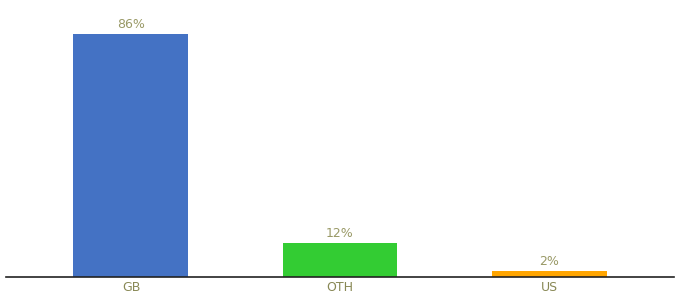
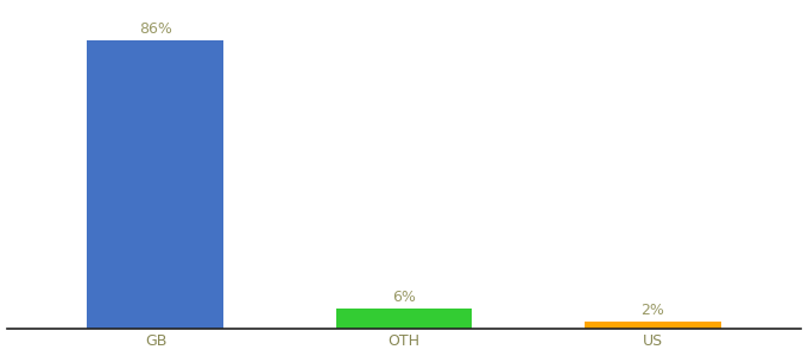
OTH: 12% -> 6%
